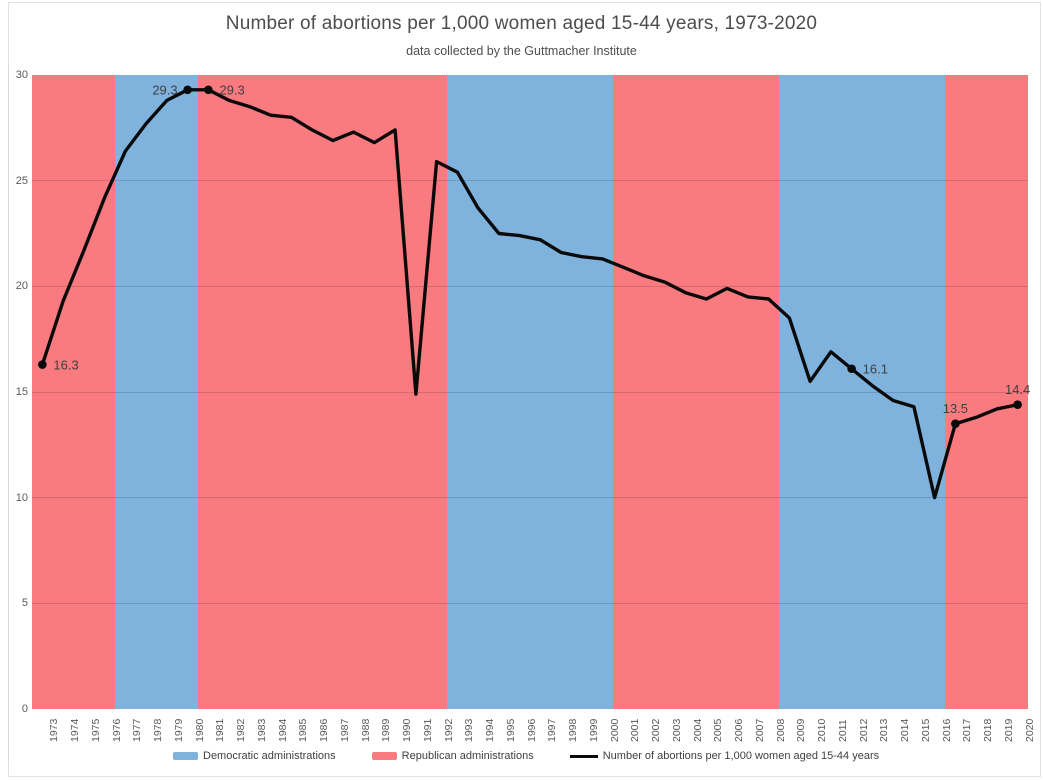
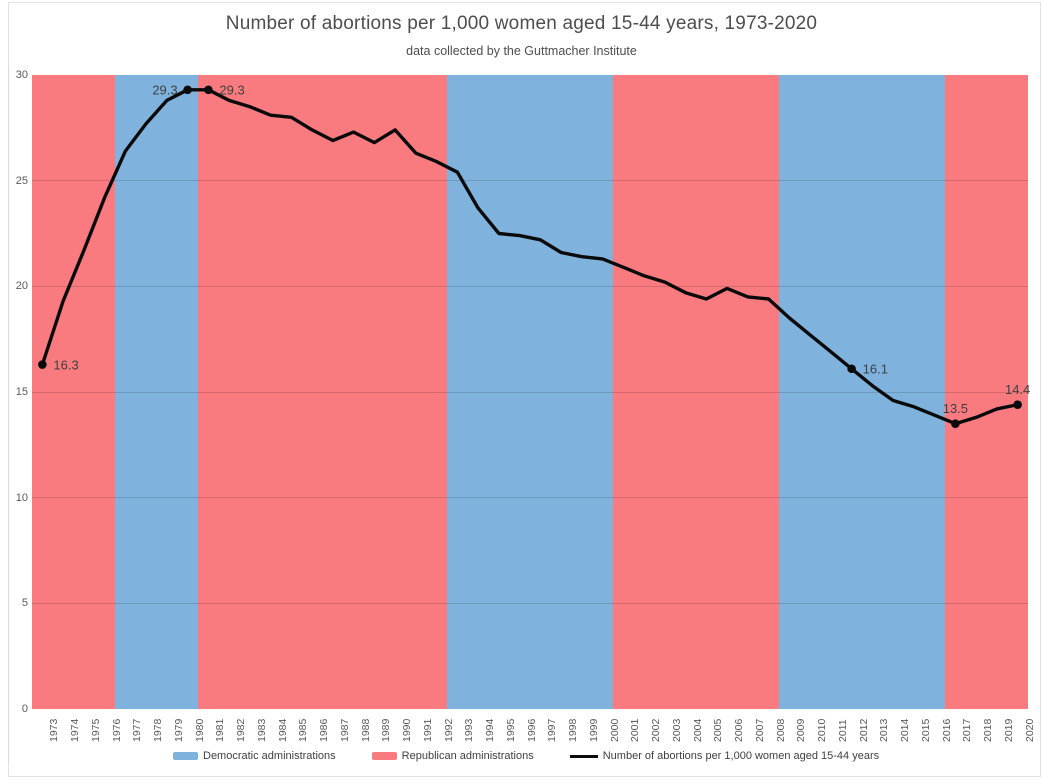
1991: 14.9 -> 26.3
2010: 15.5 -> 17.7
2016: 10.0 -> 13.9
